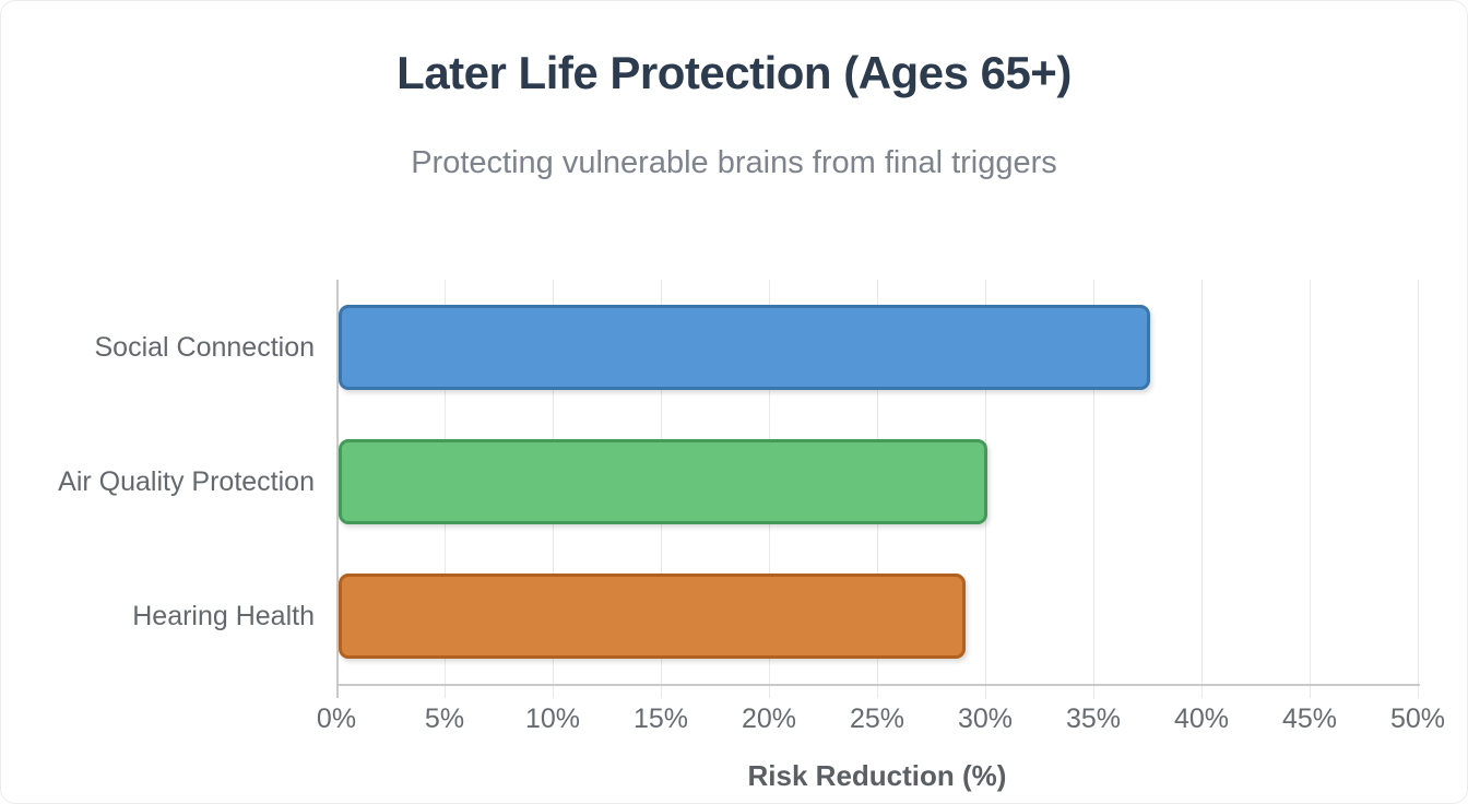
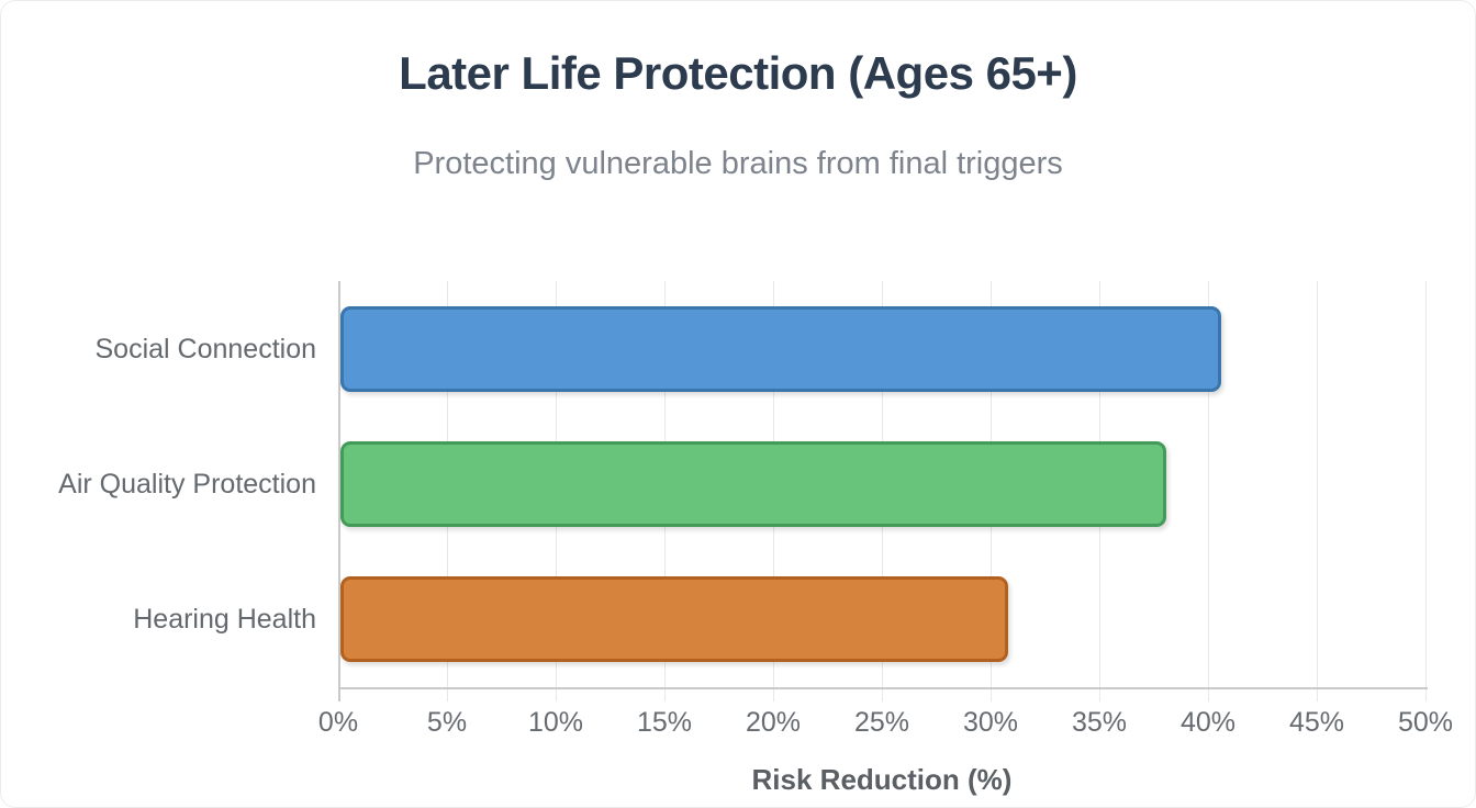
Social Connection: 37.5% -> 40.5%
Air Quality Protection: 30.0% -> 38.0%
Hearing Health: 29.0% -> 30.7%
